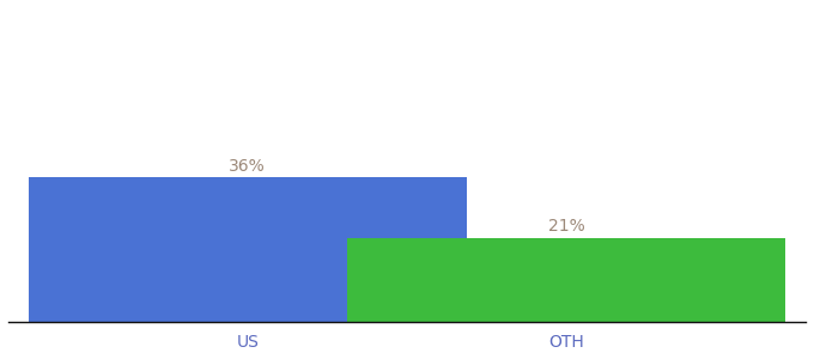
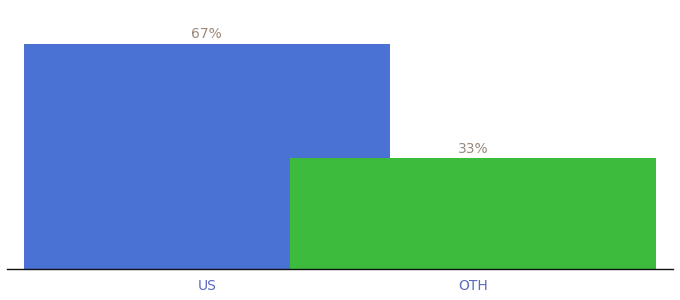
US: 36% -> 67%
OTH: 21% -> 33%
